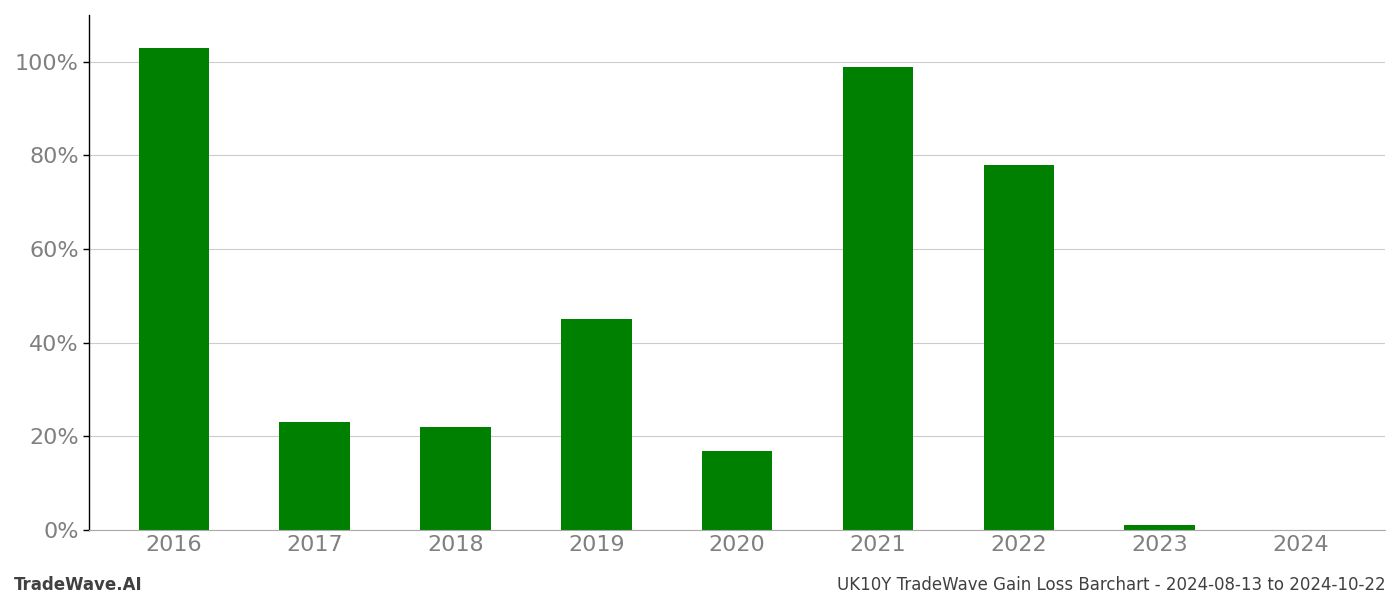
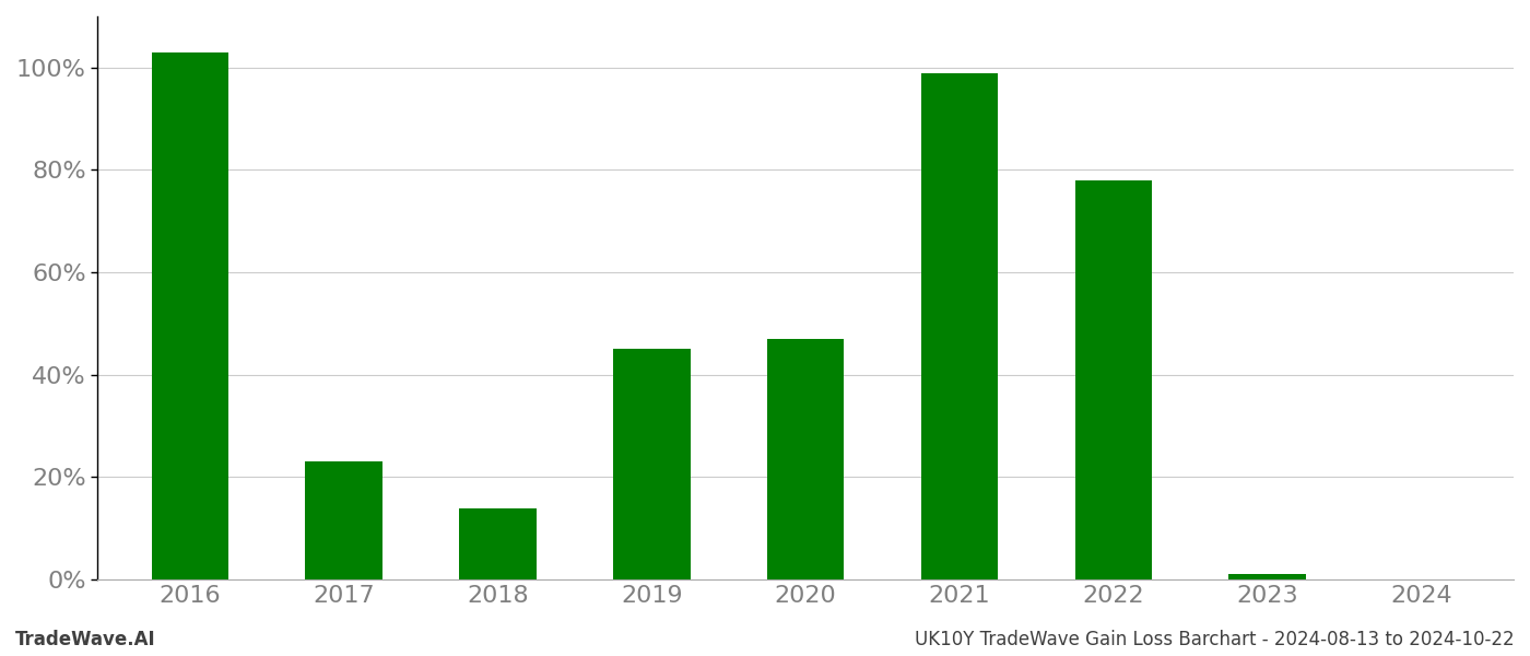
2018: 22% -> 14%
2020: 17% -> 47%
